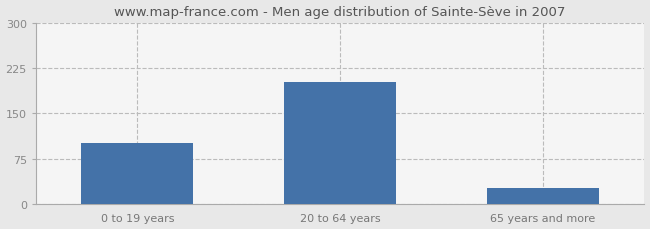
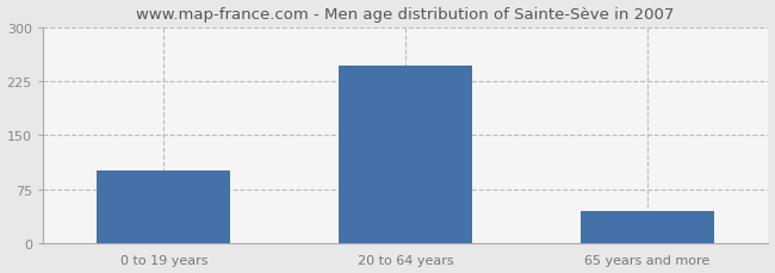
20 to 64 years: 202 -> 247
65 years and more: 26 -> 45
